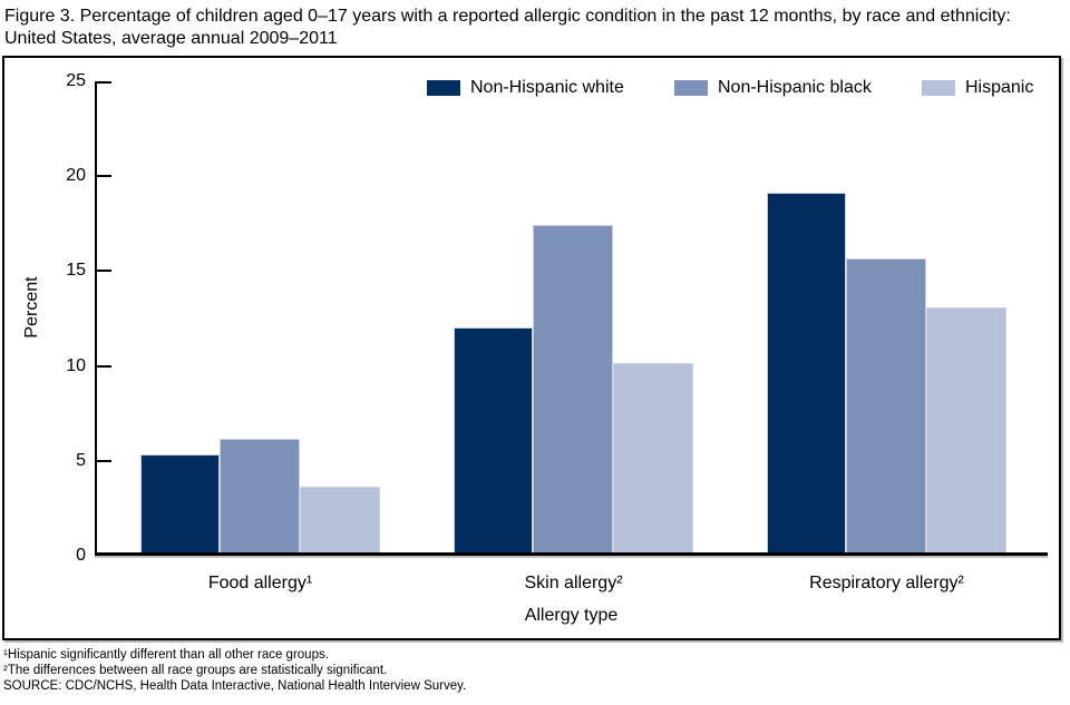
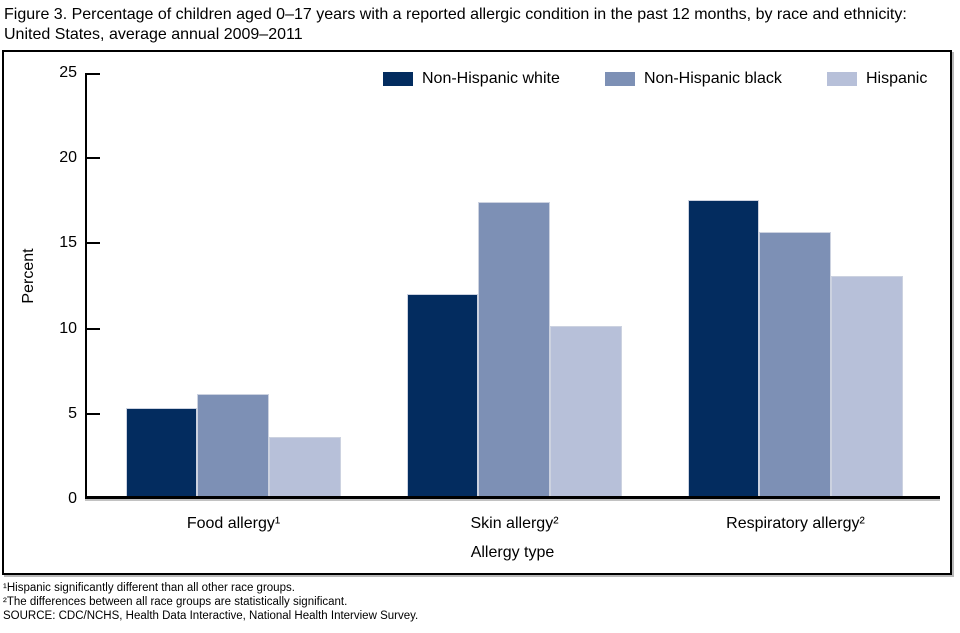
Non-Hispanic white/Respiratory allergy²: 19.1 -> 17.5
